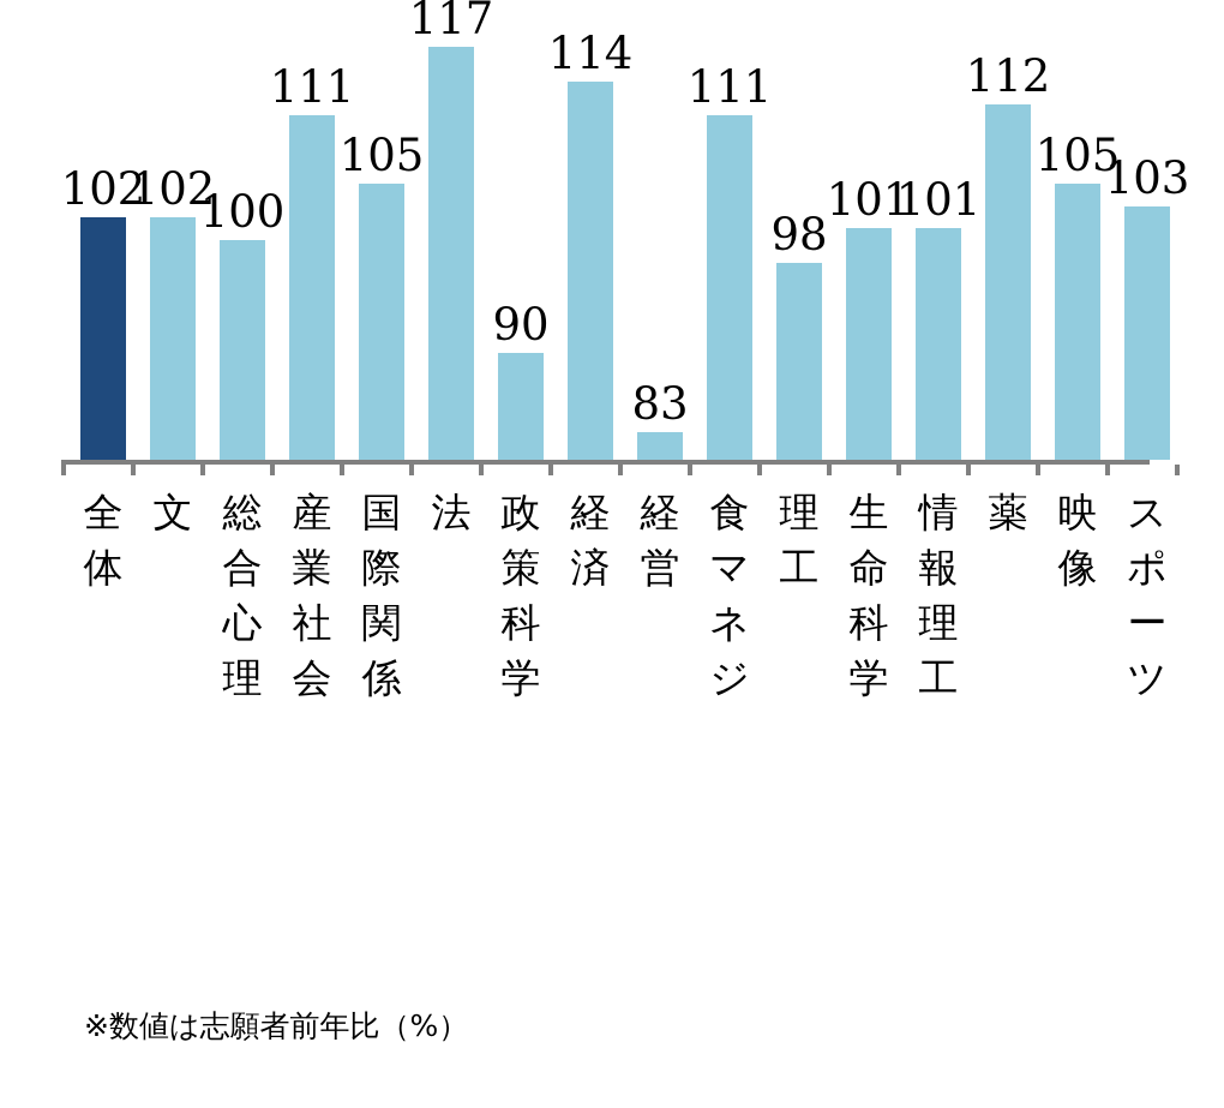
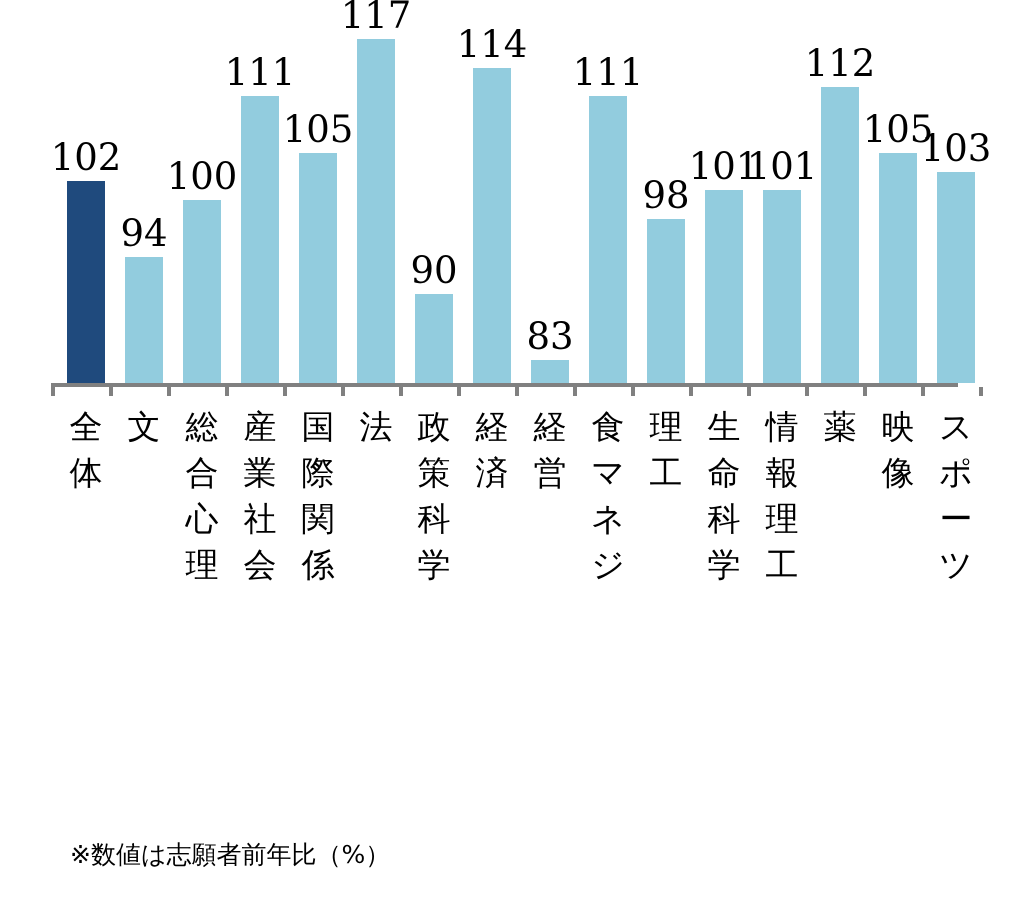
文: 102 -> 94
